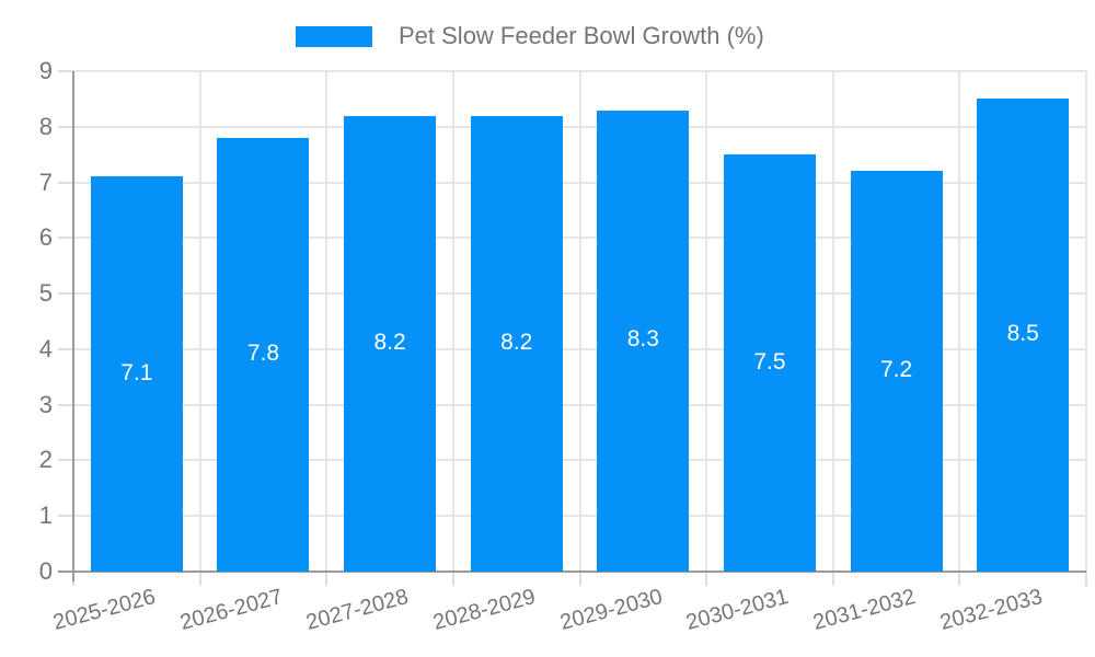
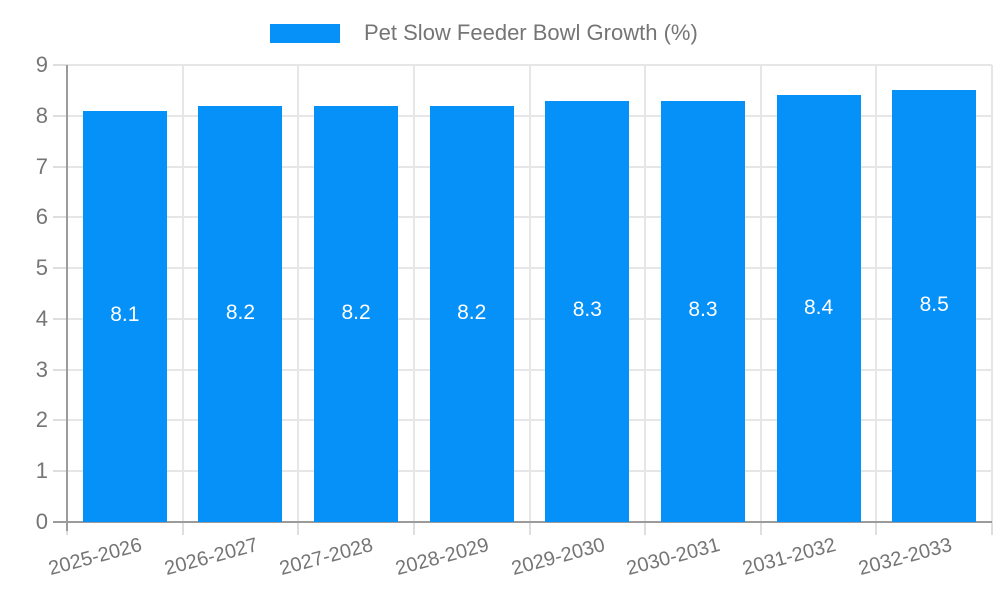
2025-2026: 7.1 -> 8.1
2026-2027: 7.8 -> 8.2
2030-2031: 7.5 -> 8.3
2031-2032: 7.2 -> 8.4
